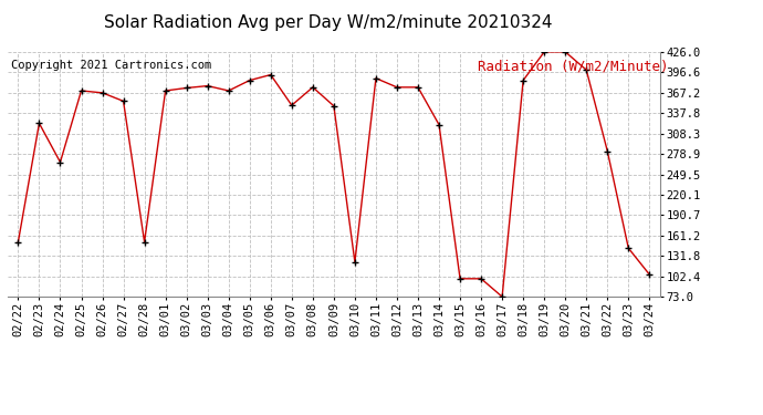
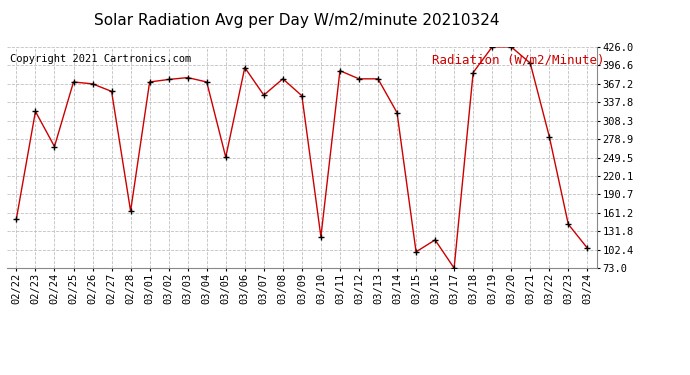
02/28: 152 -> 164
03/05: 385 -> 250
03/16: 99 -> 118
